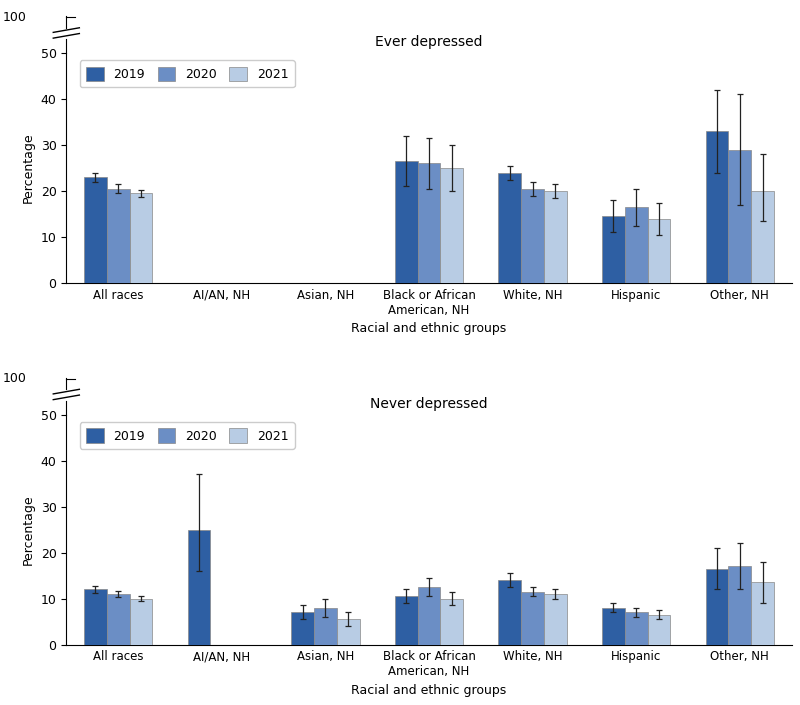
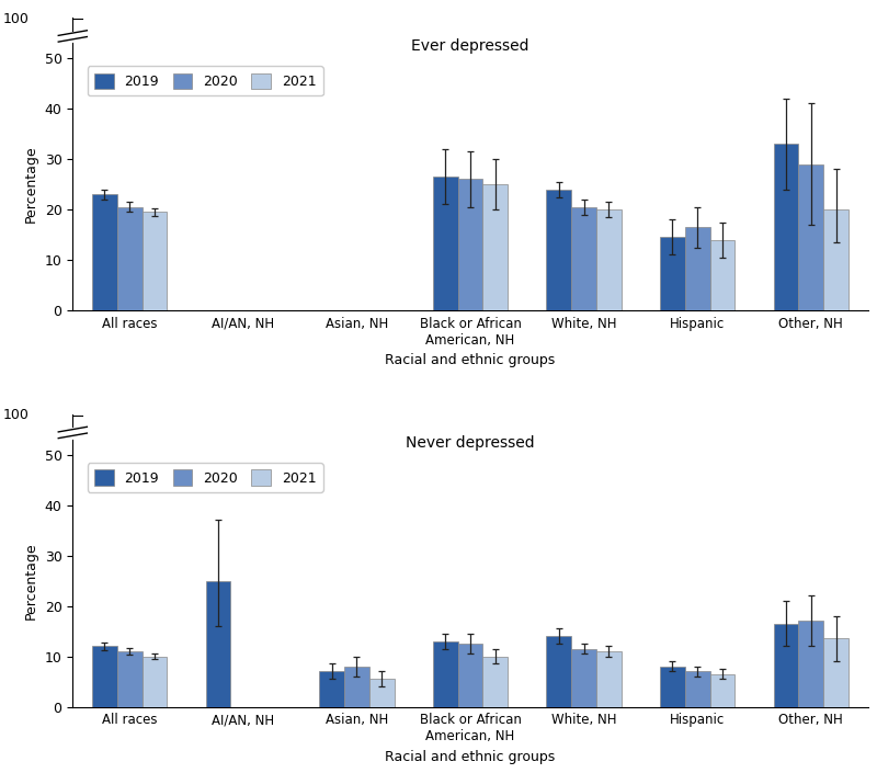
Never depressed/2019/Black or African American, NH: 10.5 -> 13.0
